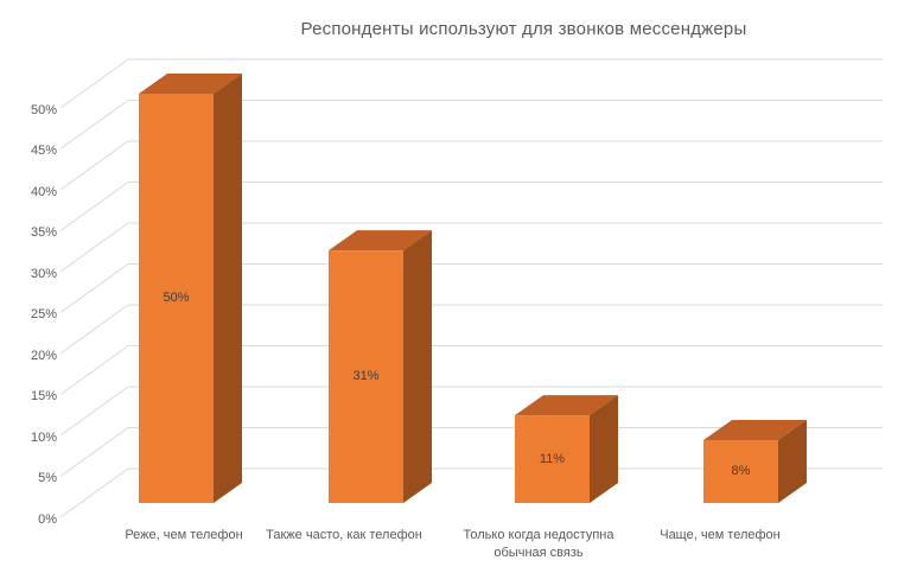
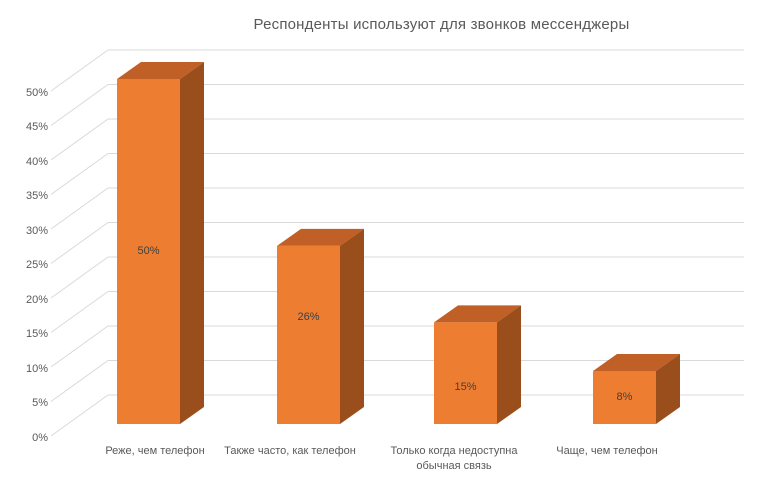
Также часто, как телефон: 31% -> 26%
Только когда недоступна обычная связь: 11% -> 15%
